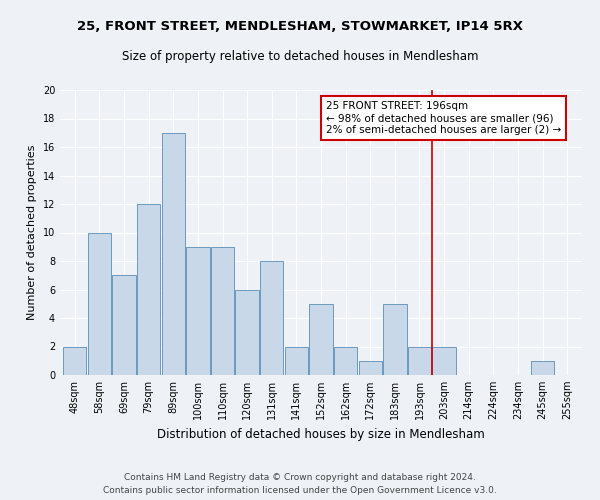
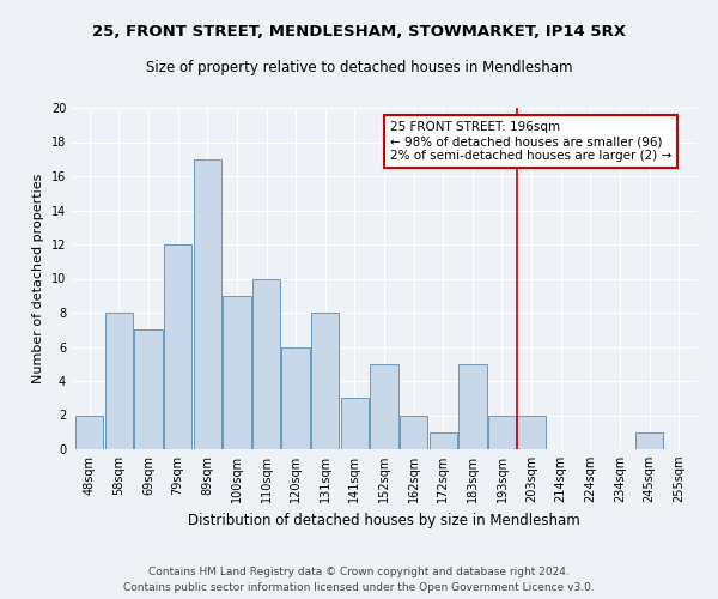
58sqm: 10 -> 8
110sqm: 9 -> 10
141sqm: 2 -> 3
